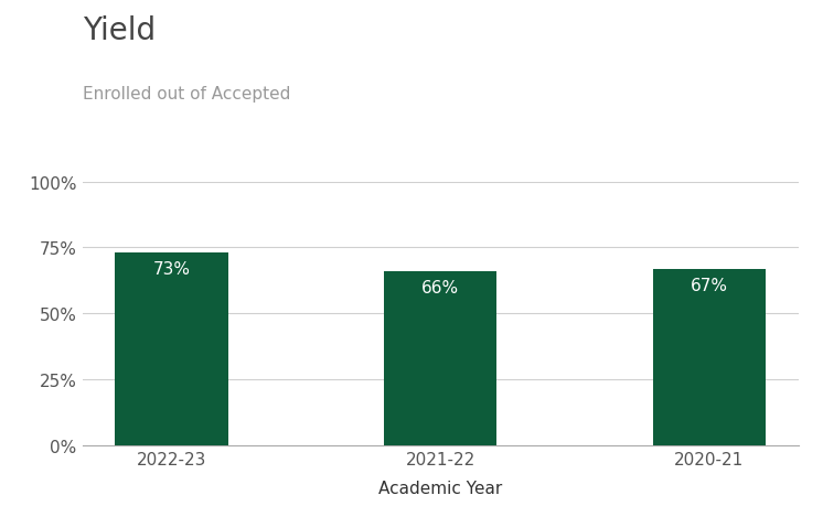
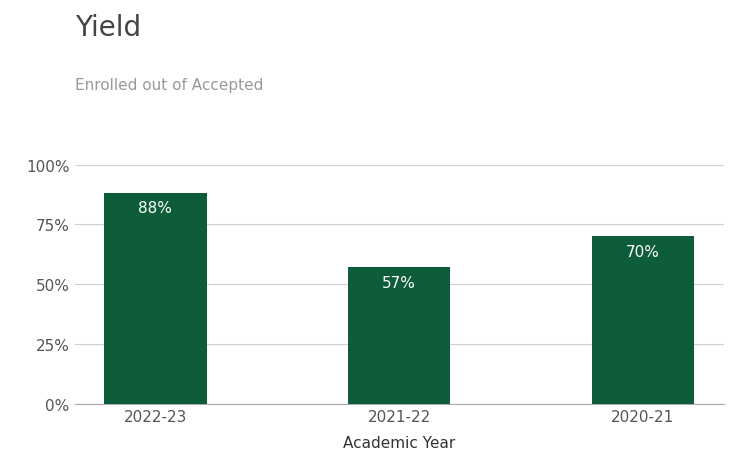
2022-23: 73% -> 88%
2021-22: 66% -> 57%
2020-21: 67% -> 70%
